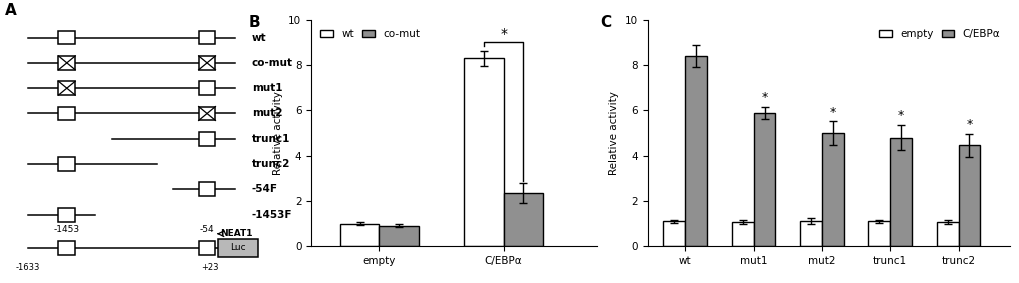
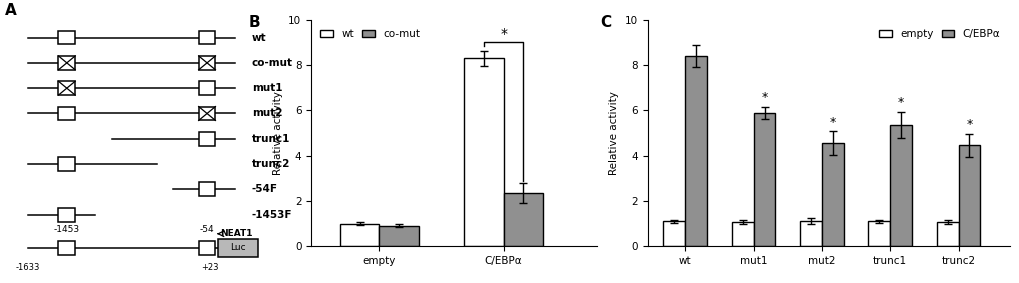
C/EBPα/mut2: 5.00 -> 4.55
C/EBPα/trunc1: 4.80 -> 5.35
